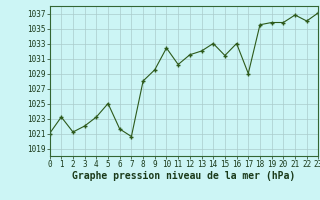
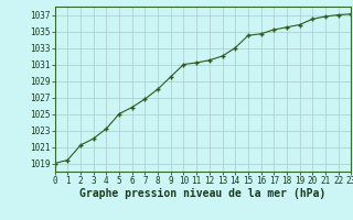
0: 1021.0 -> 1019.0
1: 1023.2 -> 1019.4
6: 1021.6 -> 1025.8
7: 1020.6 -> 1026.8
10: 1032.4 -> 1031.0
11: 1030.2 -> 1031.2
15: 1031.4 -> 1034.5
16: 1033.0 -> 1034.7
17: 1029.0 -> 1035.2
20: 1035.8 -> 1036.5
22: 1036.0 -> 1037.0
